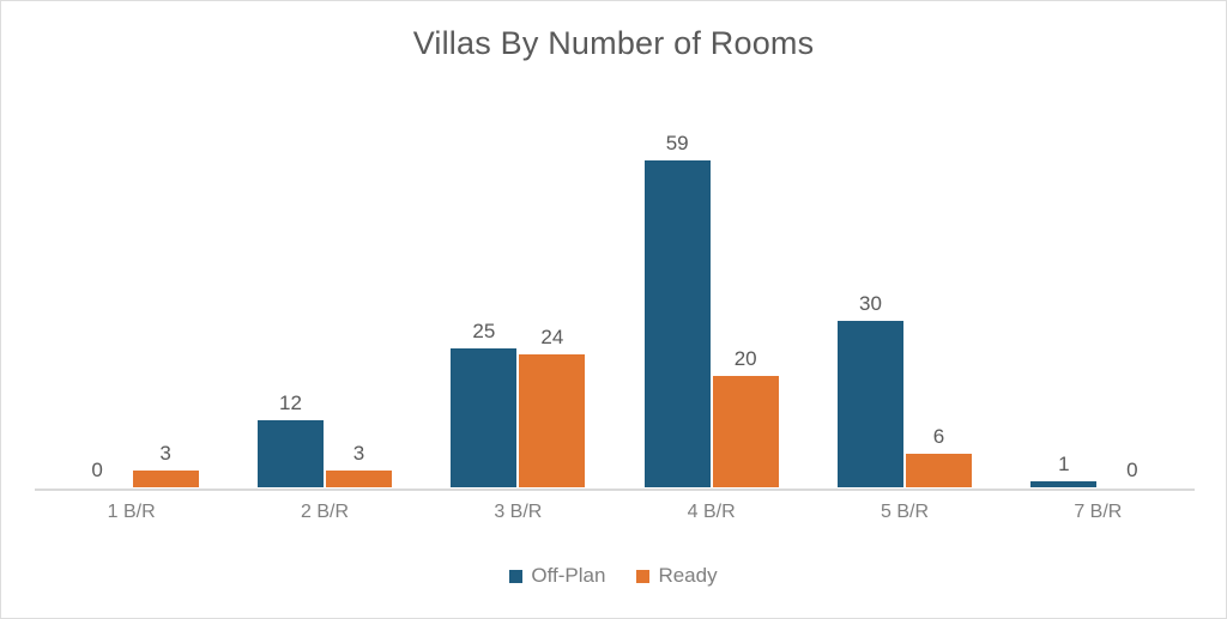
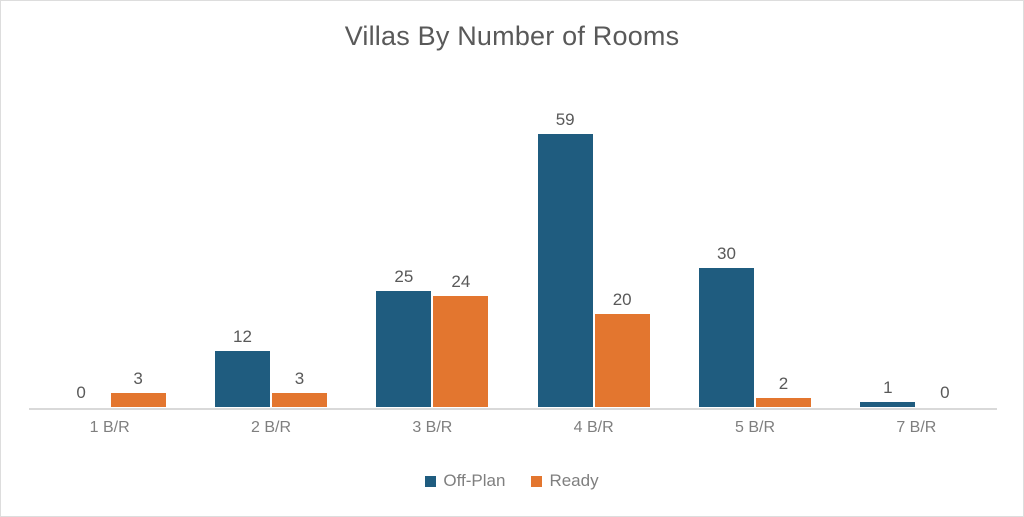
Ready/5 B/R: 6 -> 2
